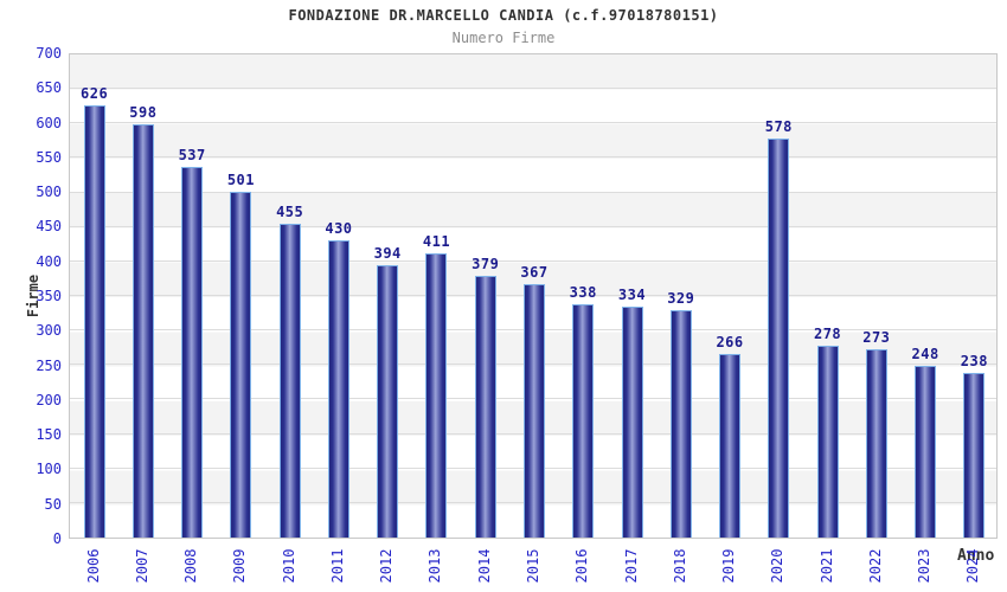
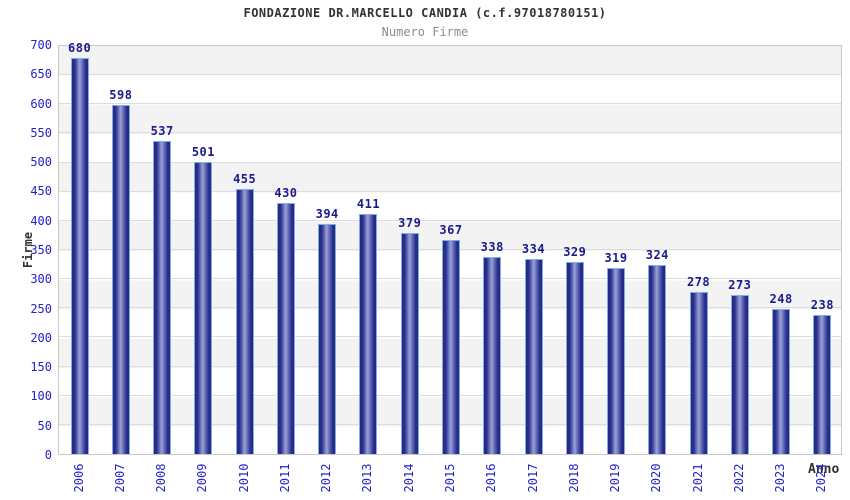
2006: 626 -> 680
2019: 266 -> 319
2020: 578 -> 324
